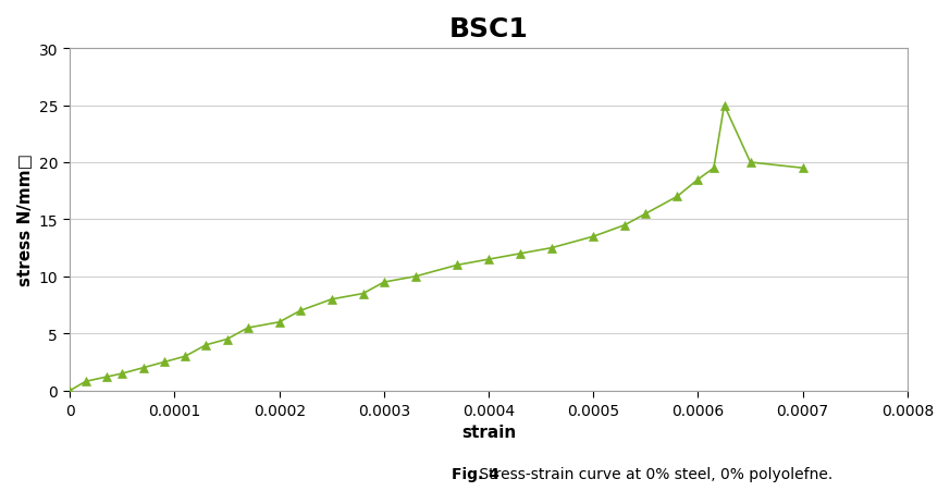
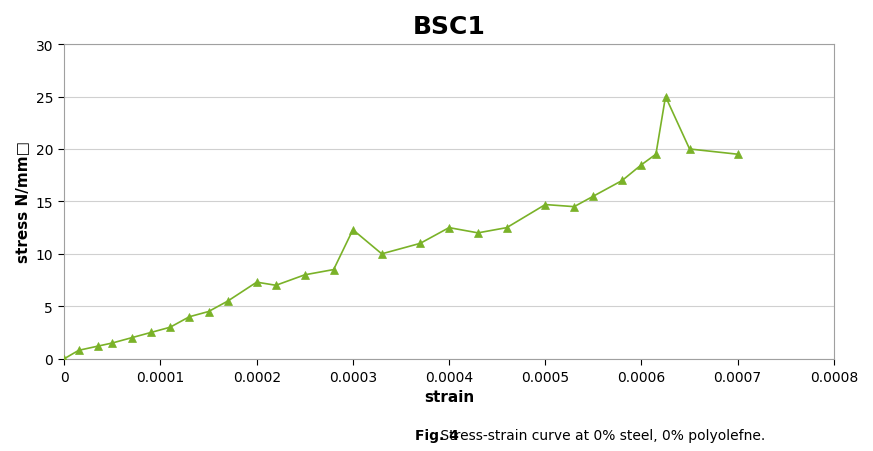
0.0002: 6.0 -> 7.3
0.0003: 9.5 -> 12.3
0.0004: 11.5 -> 12.5
0.0005: 13.5 -> 14.7
